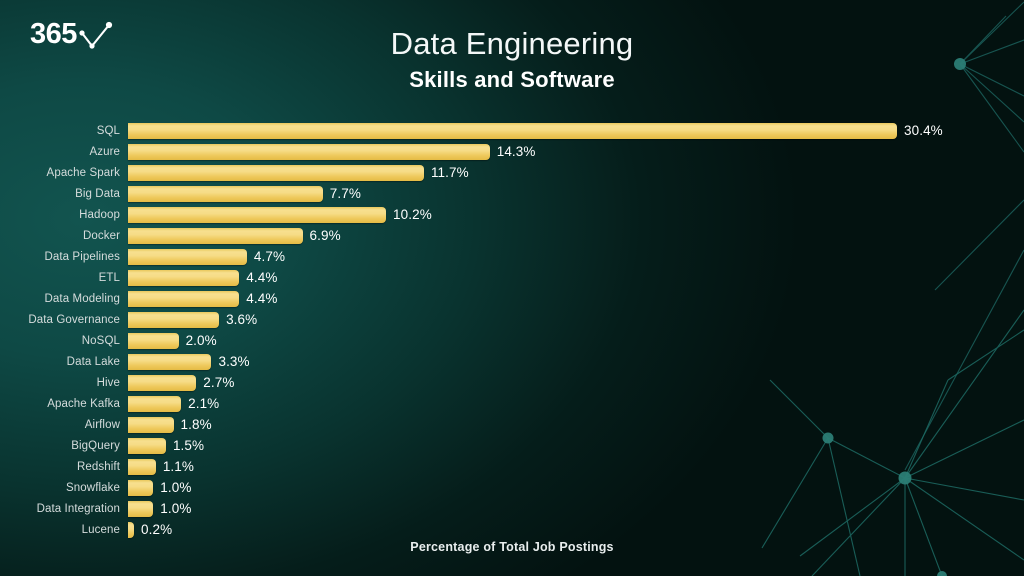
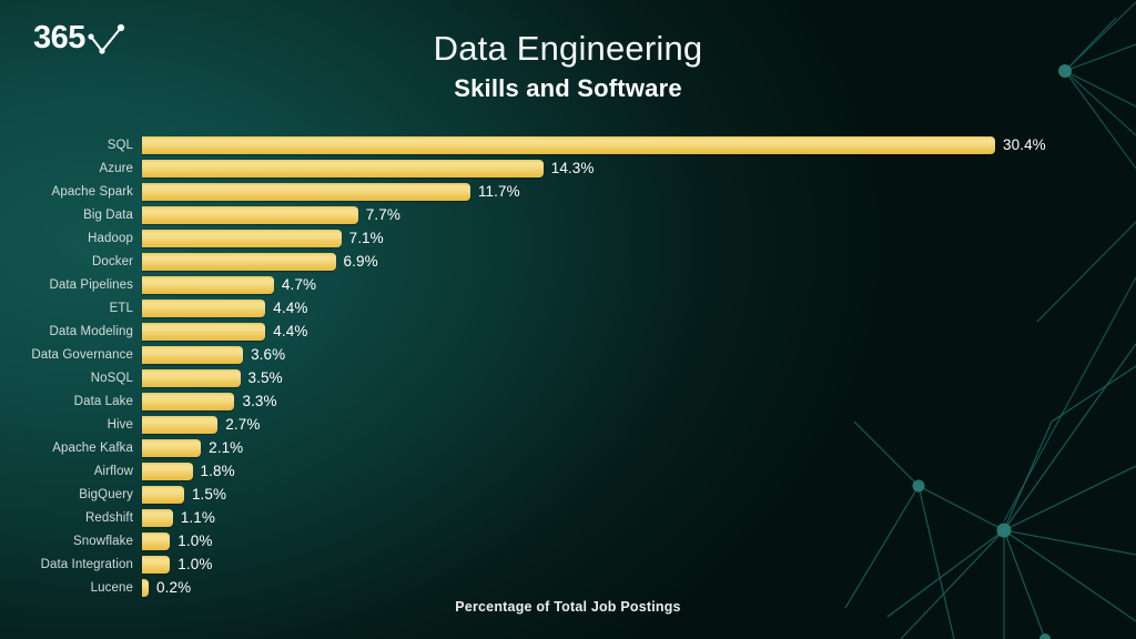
Hadoop: 10.2% -> 7.1%
NoSQL: 2.0% -> 3.5%
